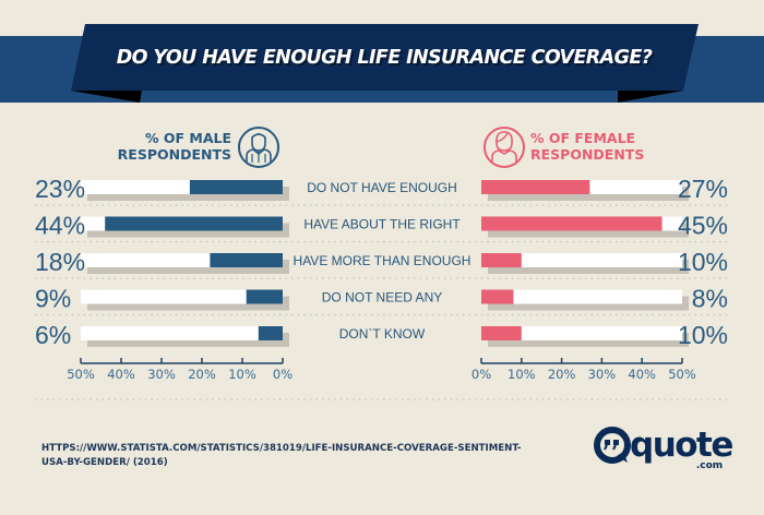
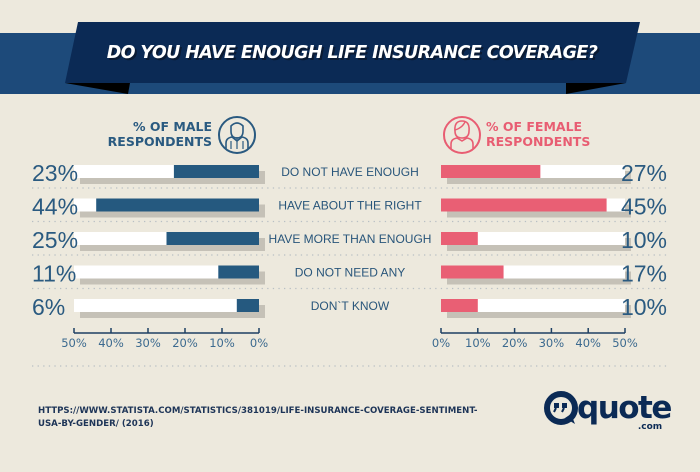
% OF MALE RESPONDENTS/HAVE MORE THAN ENOUGH: 18% -> 25%
% OF MALE RESPONDENTS/DO NOT NEED ANY: 9% -> 11%
% OF FEMALE RESPONDENTS/DO NOT NEED ANY: 8% -> 17%
